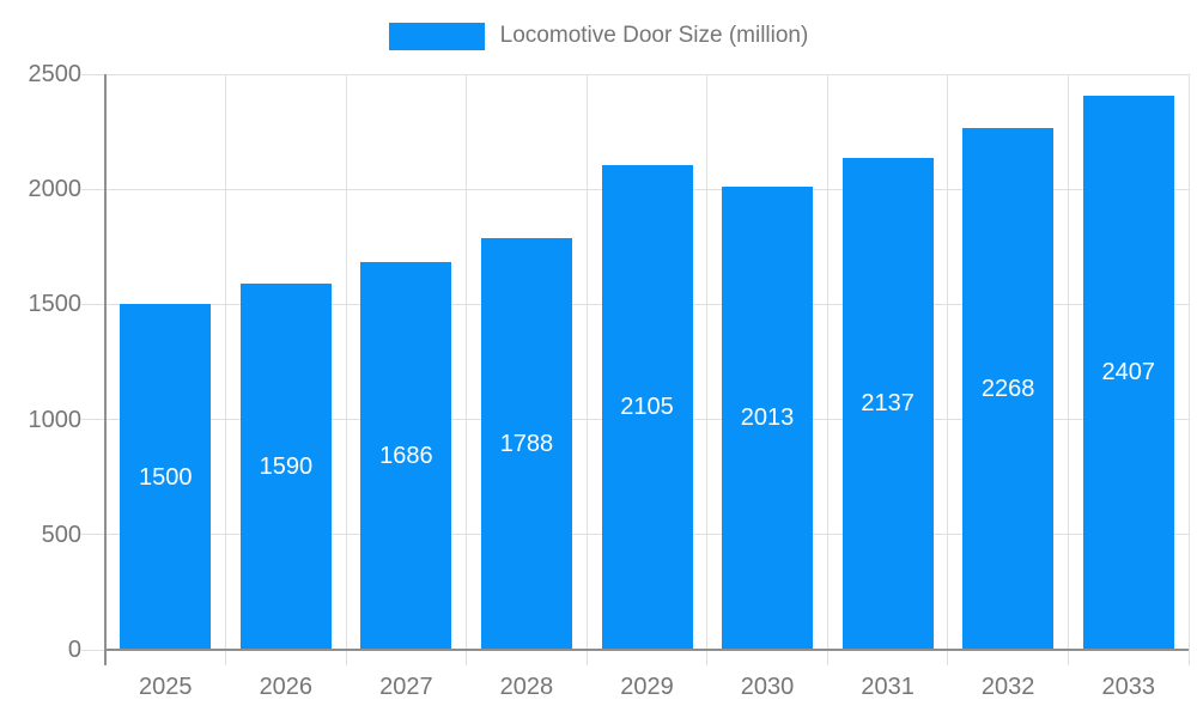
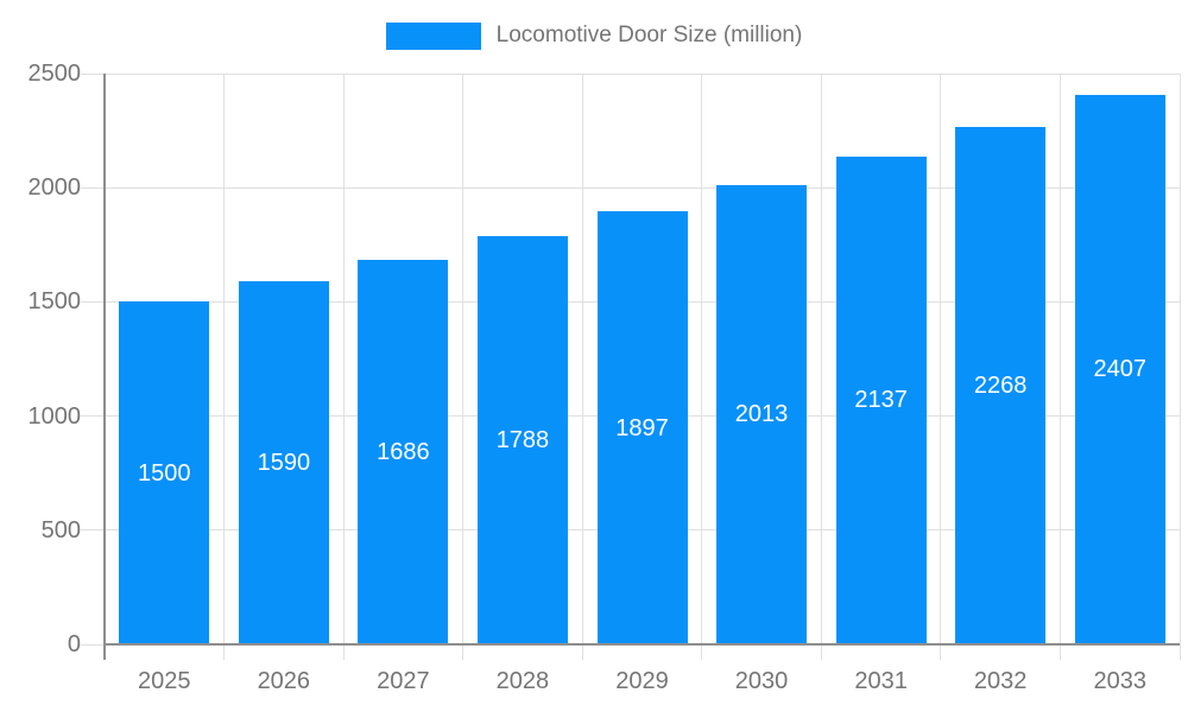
2029: 2105 -> 1897
